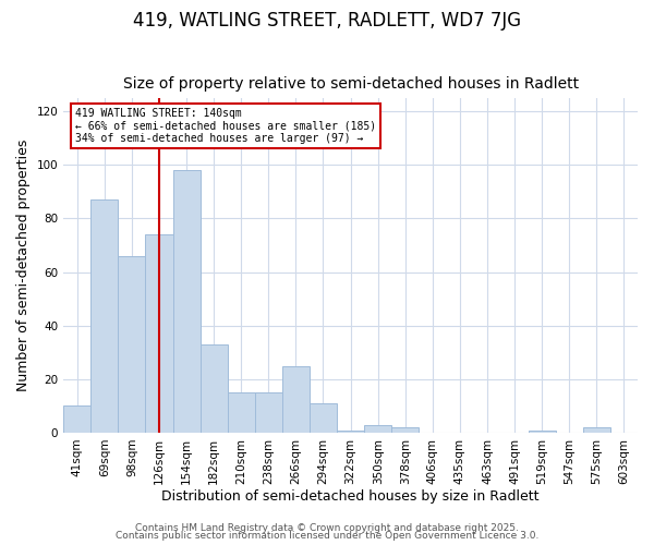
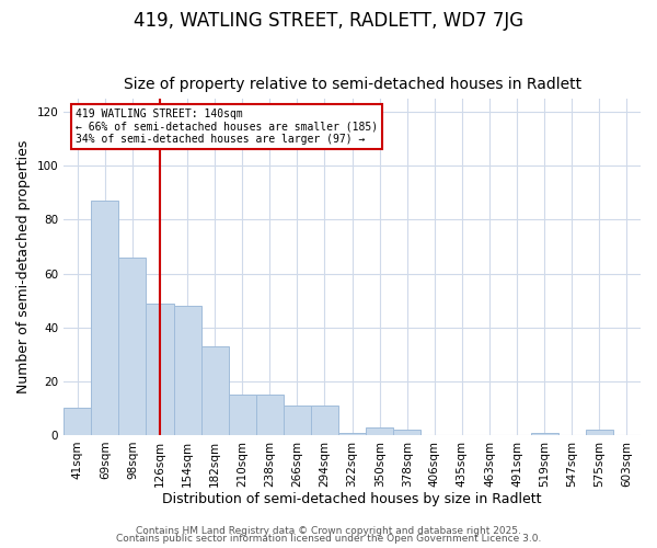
126sqm: 74 -> 49
154sqm: 98 -> 48
266sqm: 25 -> 11
